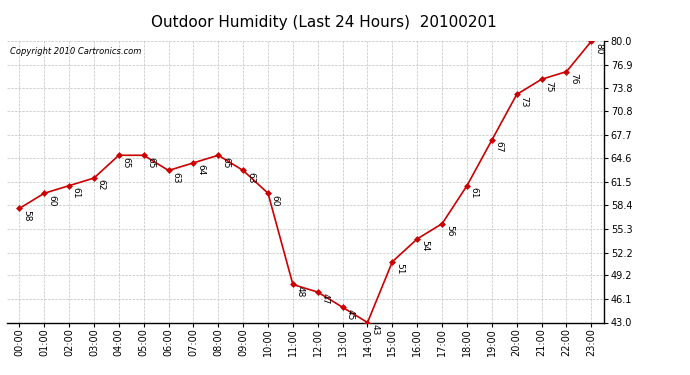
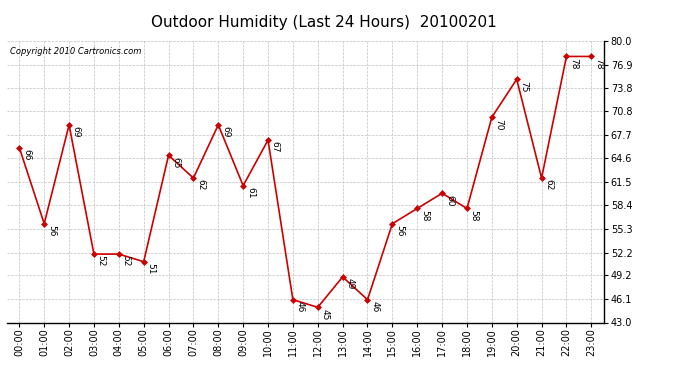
00:00: 58 -> 66
01:00: 60 -> 56
02:00: 61 -> 69
03:00: 62 -> 52
04:00: 65 -> 52
05:00: 65 -> 51
06:00: 63 -> 65
07:00: 64 -> 62
08:00: 65 -> 69
09:00: 63 -> 61
10:00: 60 -> 67
11:00: 48 -> 46
12:00: 47 -> 45
13:00: 45 -> 49
14:00: 43 -> 46
15:00: 51 -> 56
16:00: 54 -> 58
17:00: 56 -> 60
18:00: 61 -> 58
19:00: 67 -> 70
20:00: 73 -> 75
21:00: 75 -> 62
22:00: 76 -> 78
23:00: 80 -> 78
